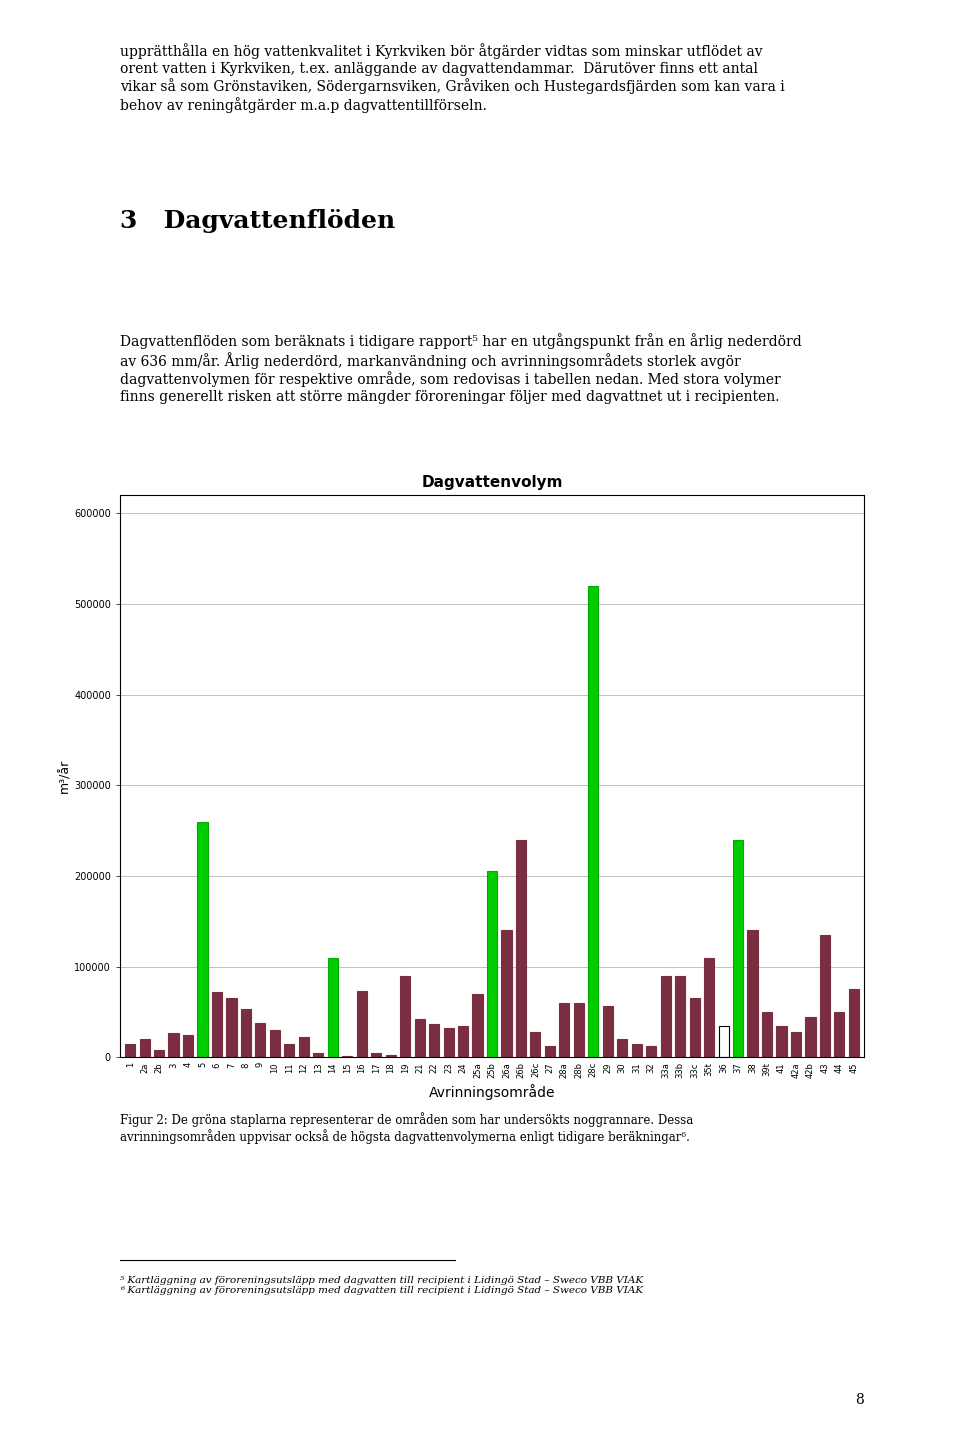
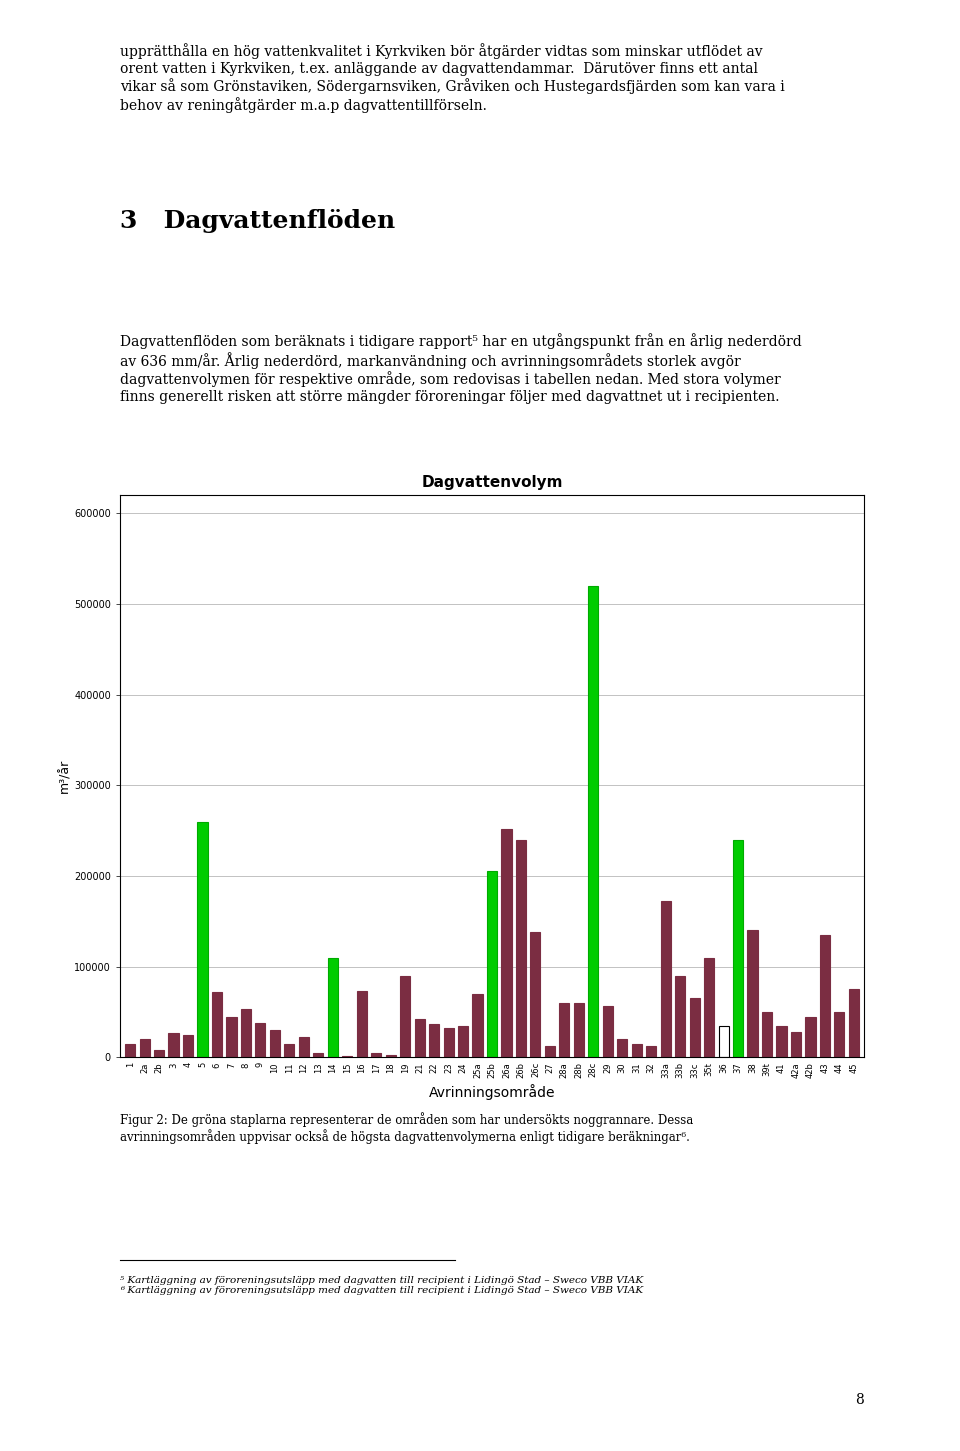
7: 65000 -> 44000
26a: 140000 -> 252000
26c: 28000 -> 138000
33a: 90000 -> 172000
